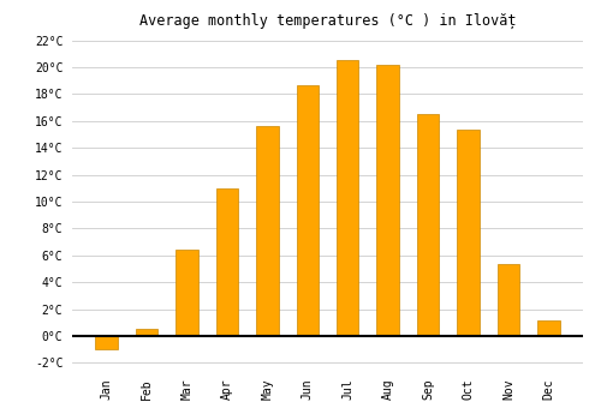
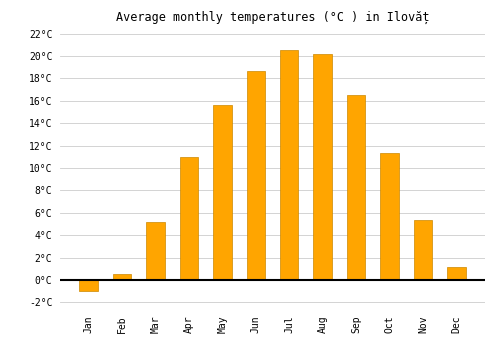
Mar: 6.4°C -> 5.2°C
Oct: 15.4°C -> 11.3°C
